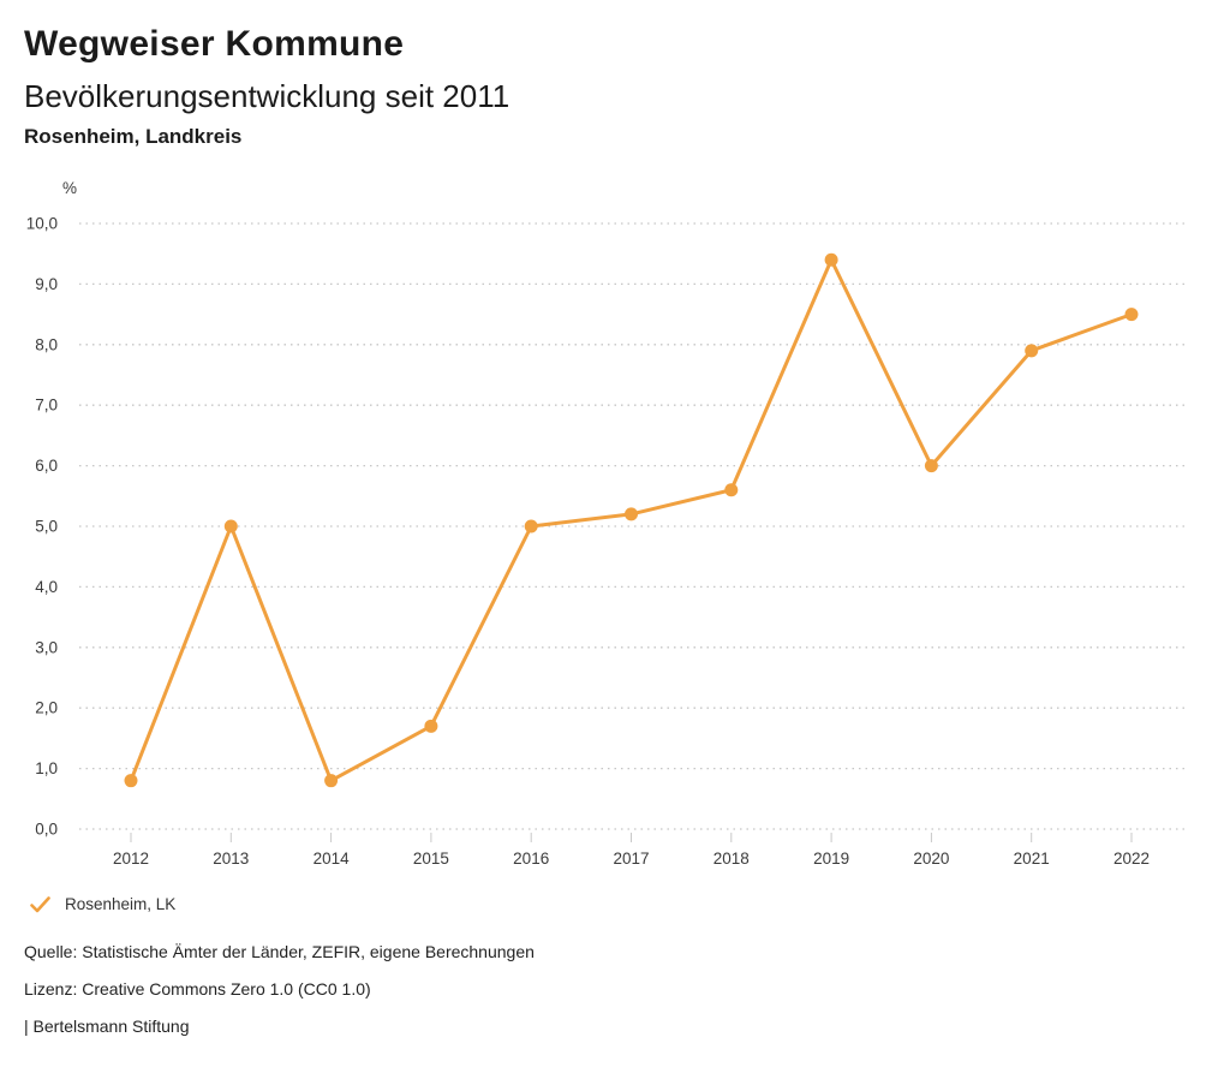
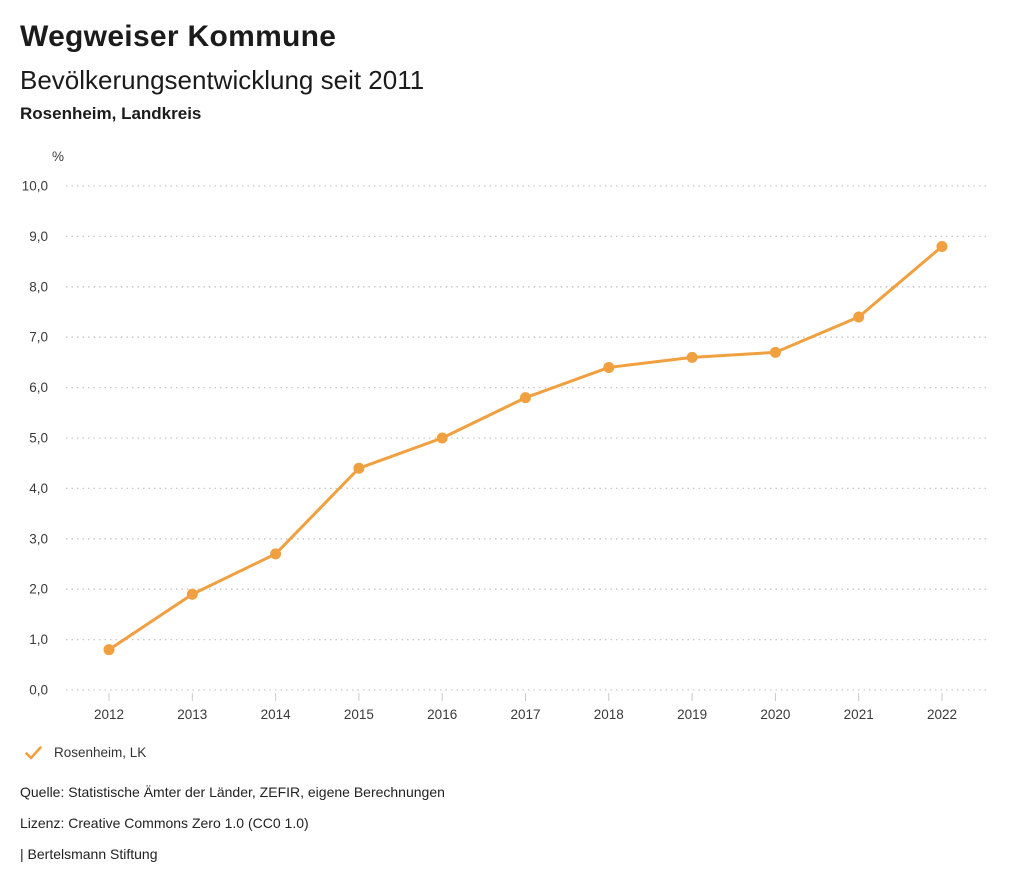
2013: 5,0 -> 1,9
2014: 0,8 -> 2,7
2015: 1,7 -> 4,4
2017: 5,2 -> 5,8
2018: 5,6 -> 6,4
2019: 9,4 -> 6,6
2020: 6,0 -> 6,7
2021: 7,9 -> 7,4
2022: 8,5 -> 8,8
